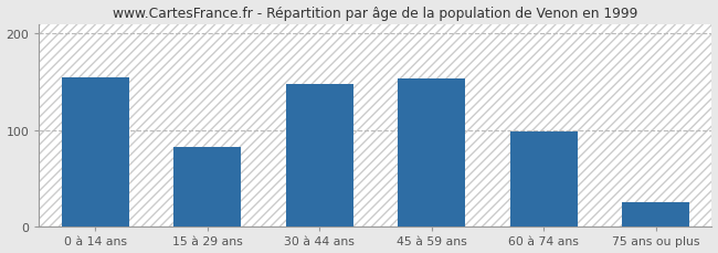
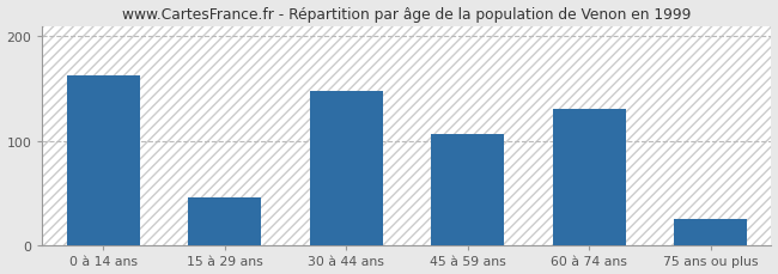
0 à 14 ans: 155 -> 162
15 à 29 ans: 83 -> 46
45 à 59 ans: 153 -> 106
60 à 74 ans: 99 -> 130
